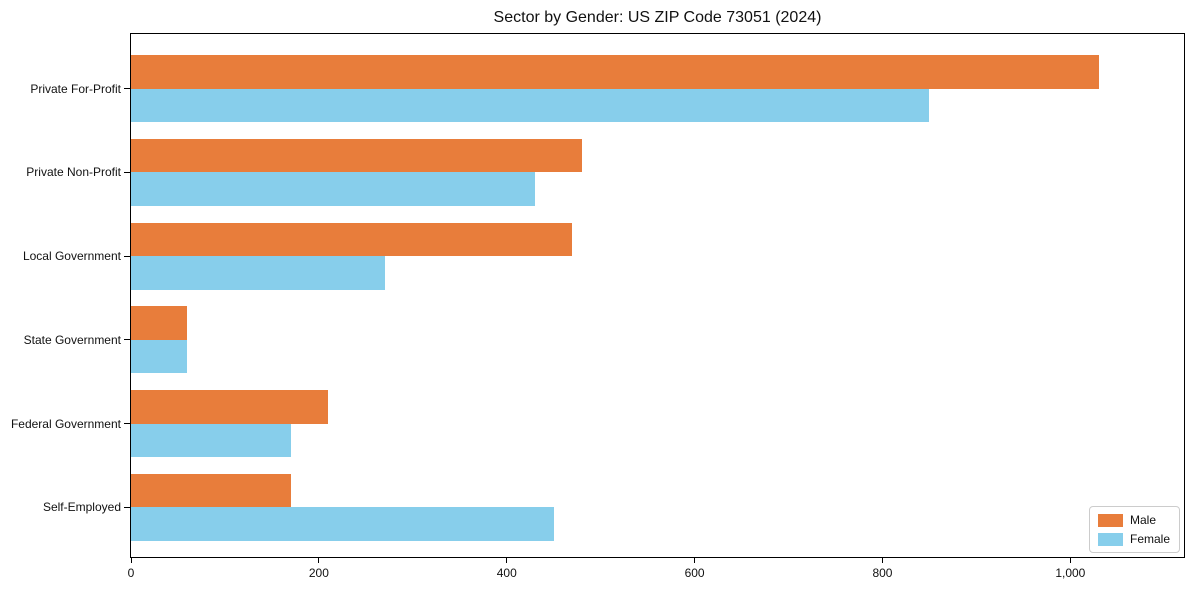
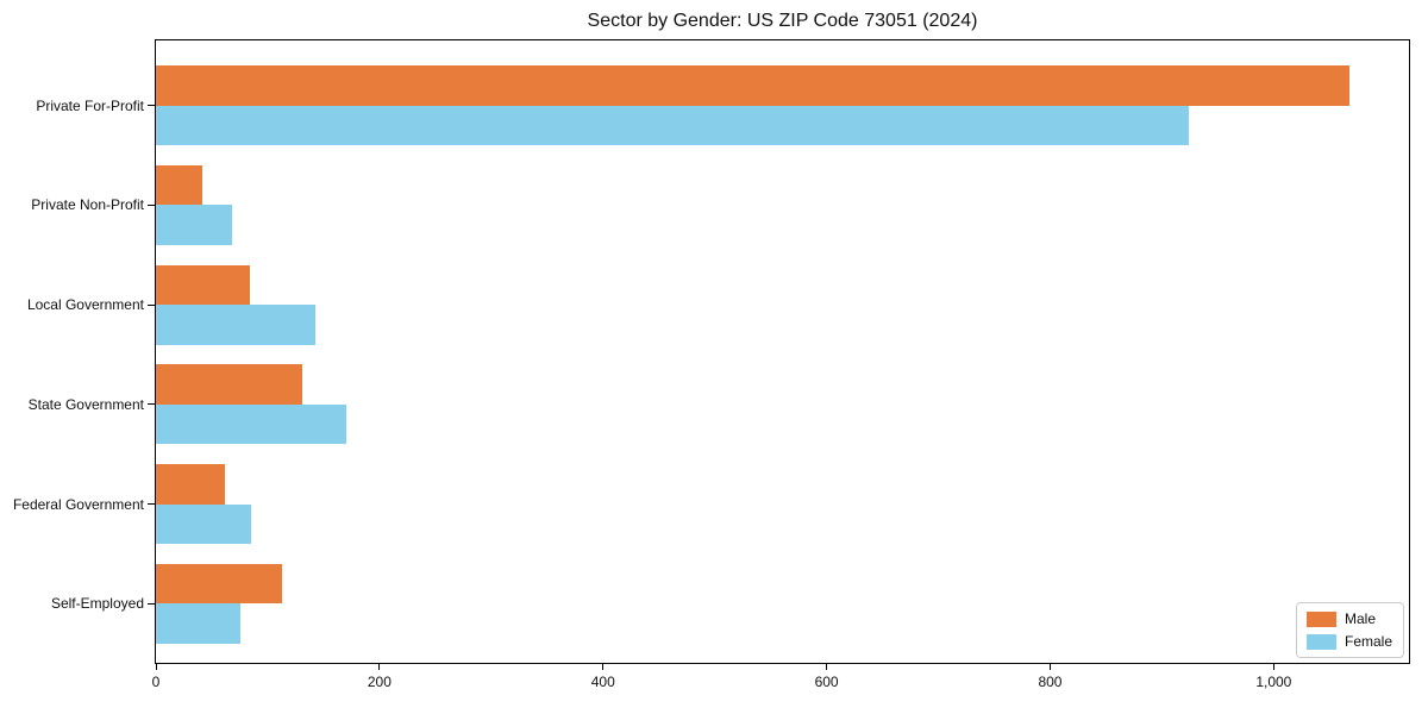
Male/Private For-Profit: 1030 -> 1070
Female/Private For-Profit: 850 -> 920
Male/Private Non-Profit: 480 -> 40
Female/Private Non-Profit: 430 -> 70
Male/Local Government: 470 -> 80
Female/Local Government: 270 -> 140
Male/State Government: 60 -> 130
Female/State Government: 60 -> 170
Male/Federal Government: 210 -> 60
Female/Federal Government: 170 -> 80
Male/Self-Employed: 170 -> 110
Female/Self-Employed: 450 -> 80
